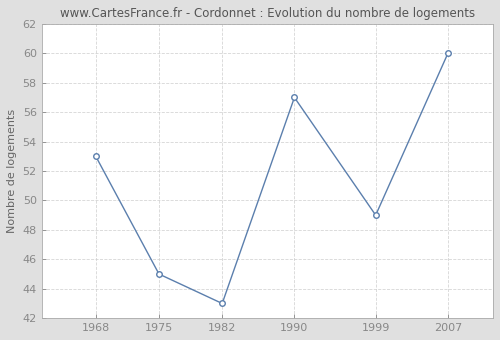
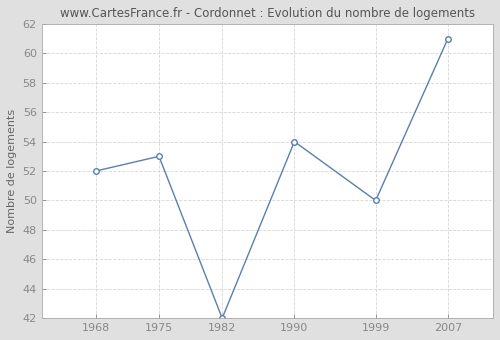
1968: 53 -> 52
1975: 45 -> 53
1982: 43 -> 42
1990: 57 -> 54
1999: 49 -> 50
2007: 60 -> 61
